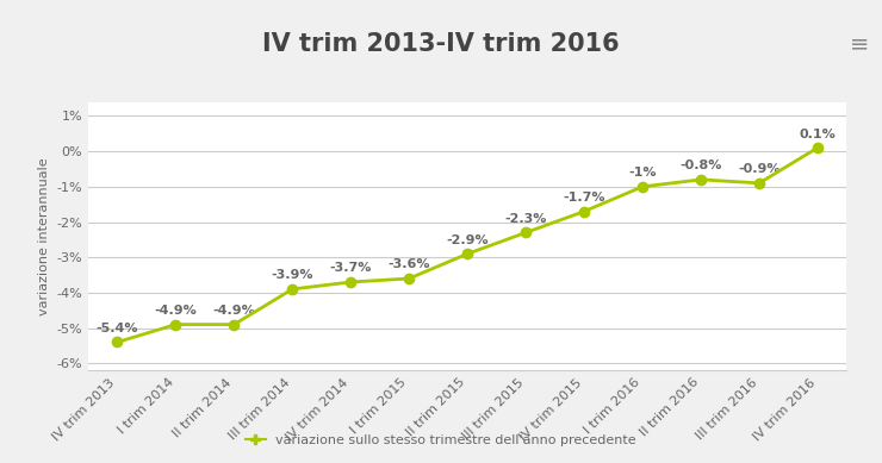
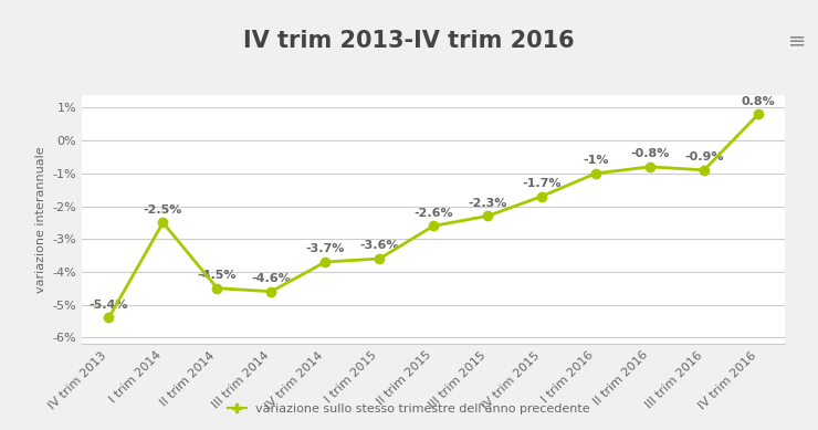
I trim 2014: -4.9% -> -2.5%
II trim 2014: -4.9% -> -4.5%
III trim 2014: -3.9% -> -4.6%
II trim 2015: -2.9% -> -2.6%
IV trim 2016: 0.1% -> 0.8%
